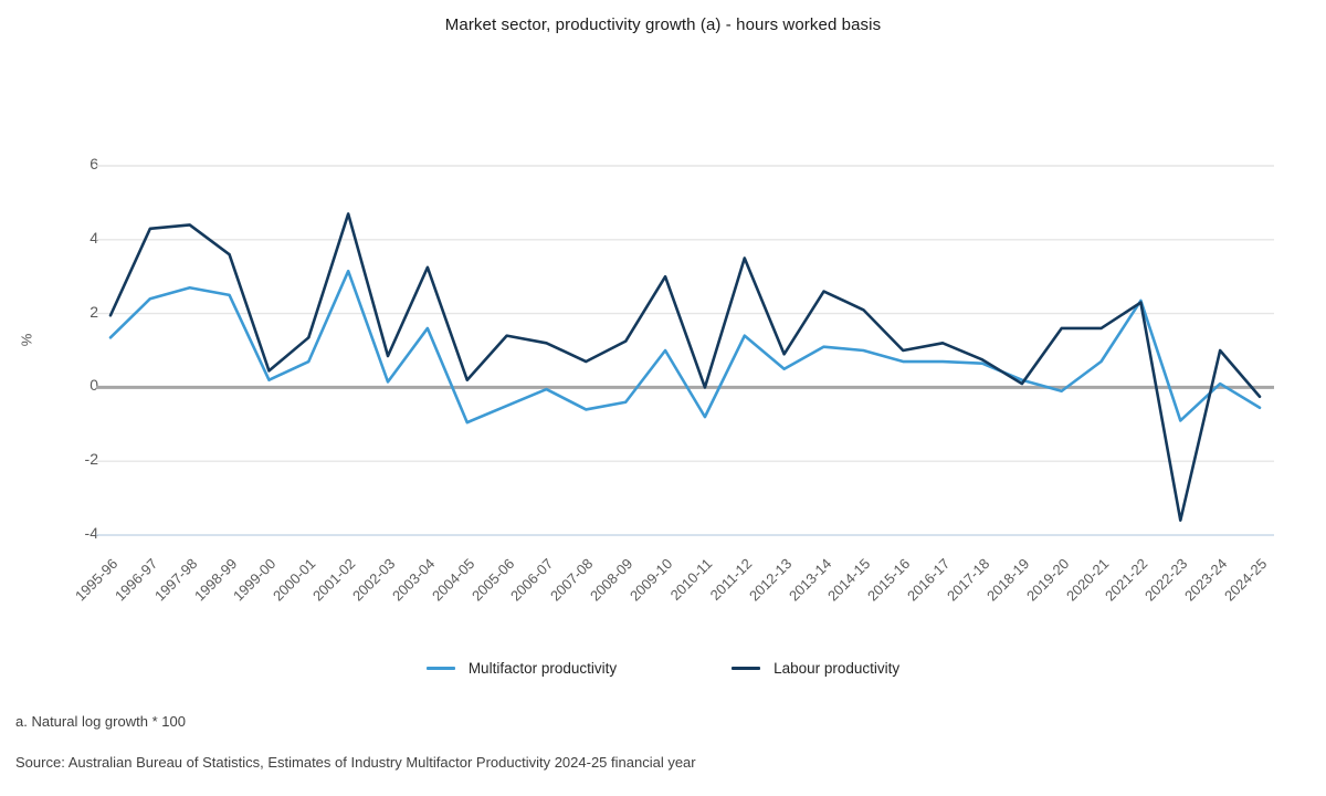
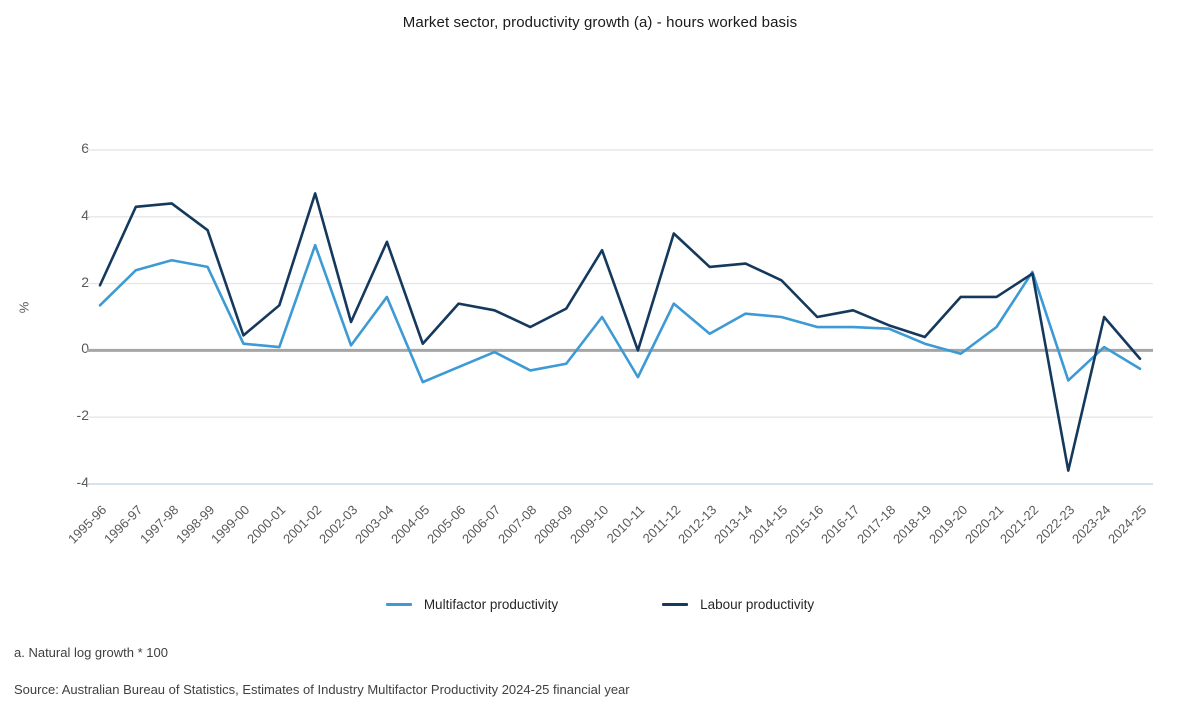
Multifactor productivity/2000-01: 0.7 -> 0.1
Labour productivity/2012-13: 0.9 -> 2.5
Labour productivity/2018-19: 0.1 -> 0.4
